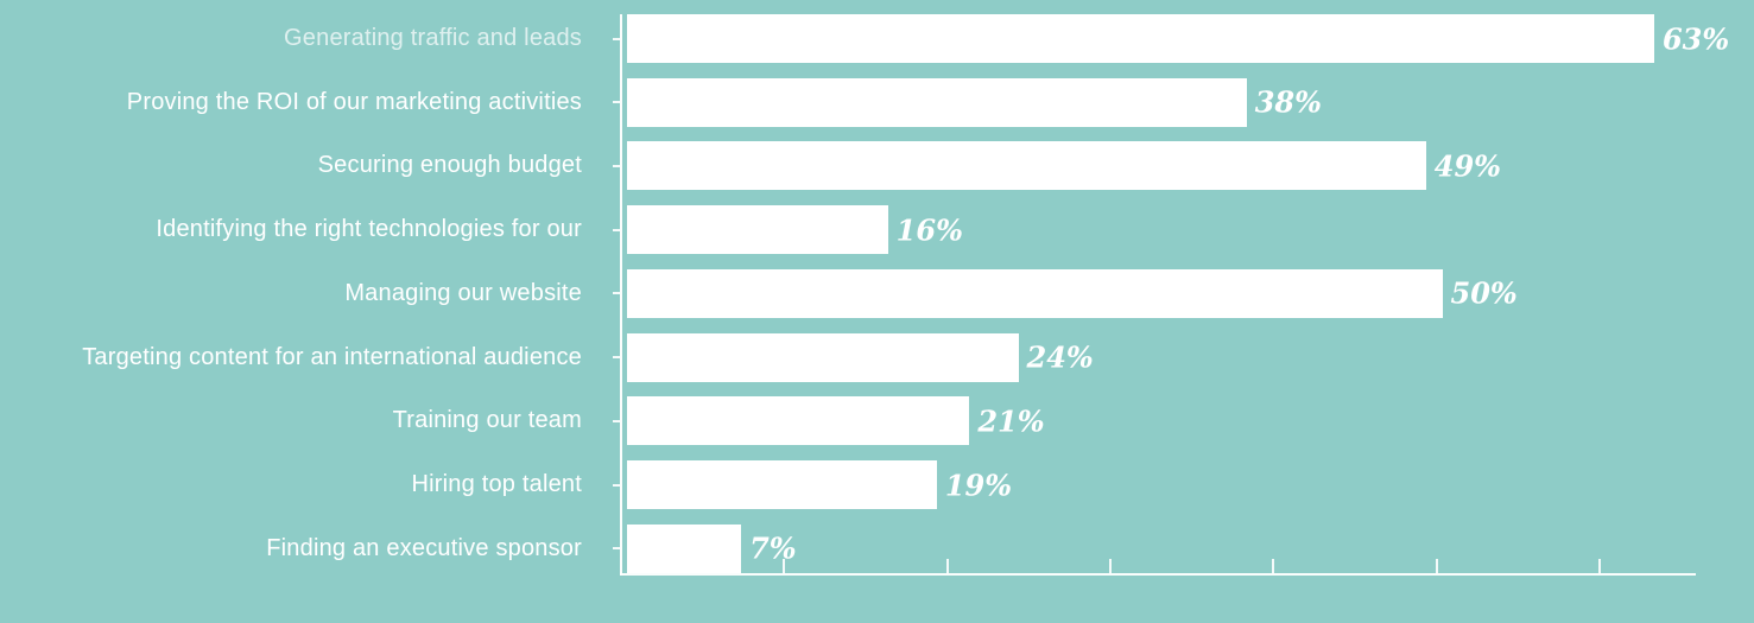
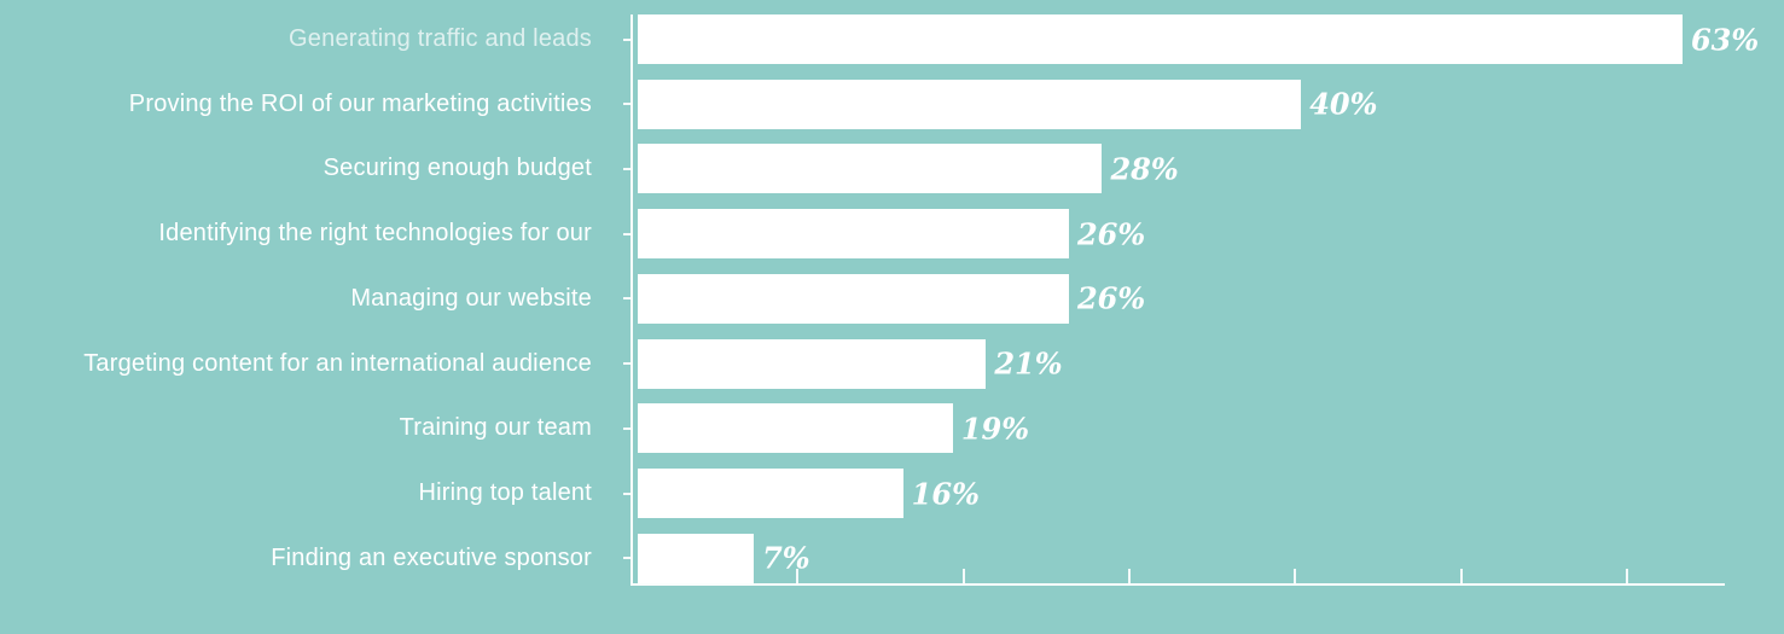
Proving the ROI of our marketing activities: 38% -> 40%
Securing enough budget: 49% -> 28%
Identifying the right technologies for our: 16% -> 26%
Managing our website: 50% -> 26%
Targeting content for an international audience: 24% -> 21%
Training our team: 21% -> 19%
Hiring top talent: 19% -> 16%
